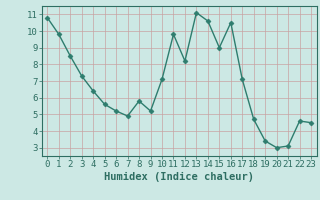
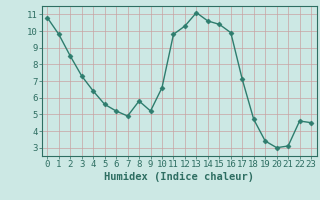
10: 7.1 -> 6.6
12: 8.2 -> 10.3
15: 9.0 -> 10.4
16: 10.5 -> 9.9
